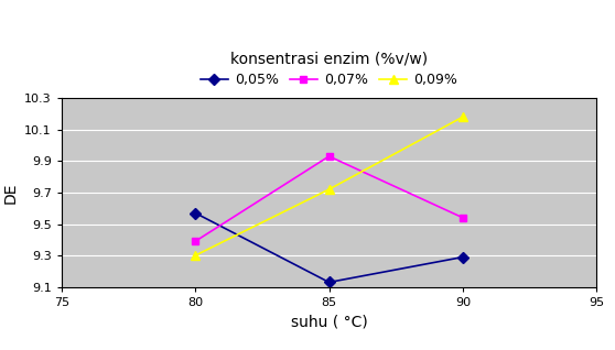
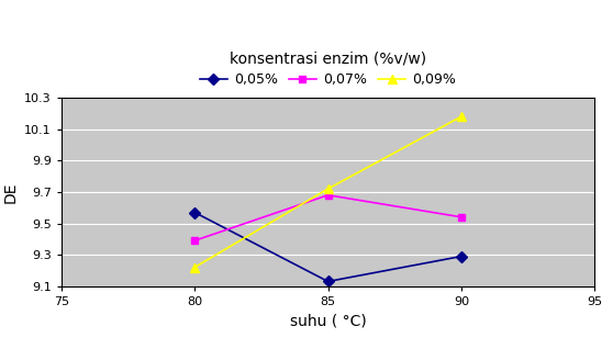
0,09%/80: 9.30 -> 9.22
0,07%/85: 9.93 -> 9.68
